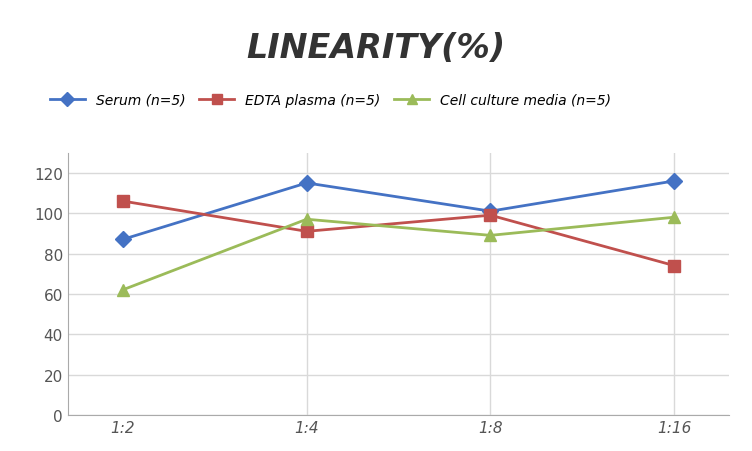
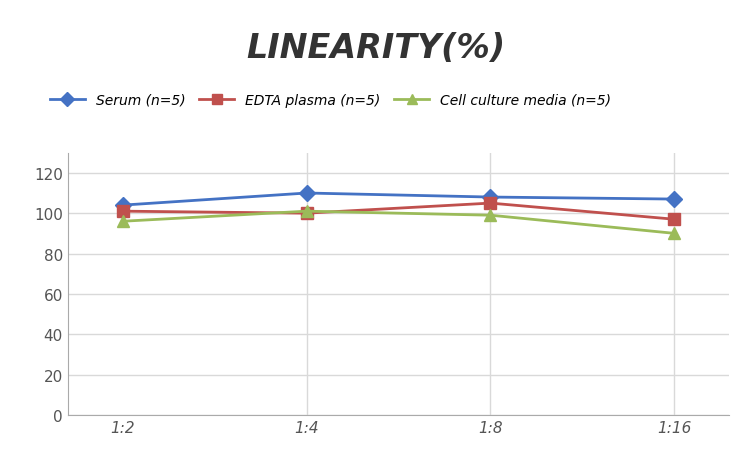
Serum (n=5)/1:2: 87 -> 104
EDTA plasma (n=5)/1:2: 106 -> 101
Cell culture media (n=5)/1:2: 62 -> 96
Serum (n=5)/1:4: 115 -> 110
EDTA plasma (n=5)/1:4: 91 -> 100
Cell culture media (n=5)/1:4: 97 -> 101
Serum (n=5)/1:8: 101 -> 108
EDTA plasma (n=5)/1:8: 99 -> 105
Cell culture media (n=5)/1:8: 89 -> 99
Serum (n=5)/1:16: 116 -> 107
EDTA plasma (n=5)/1:16: 74 -> 97
Cell culture media (n=5)/1:16: 98 -> 90
